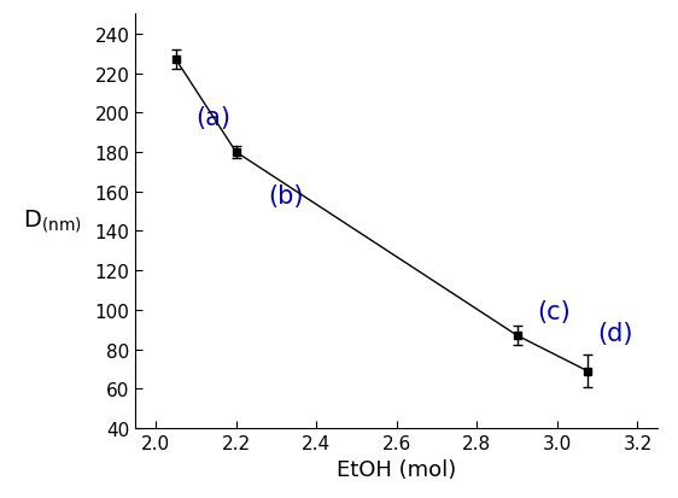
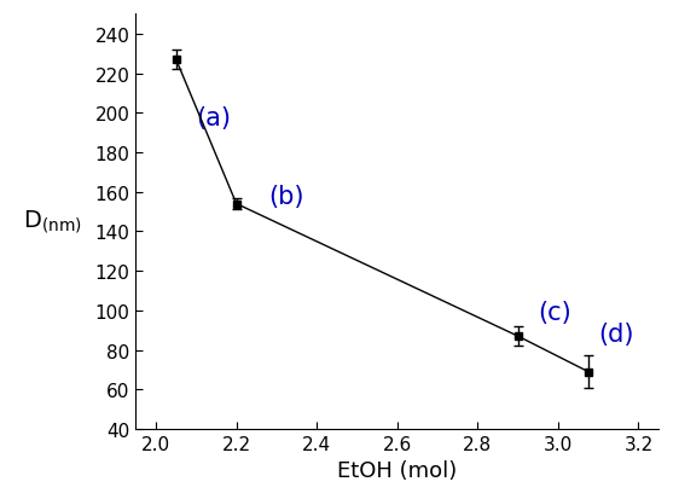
2.2: 180 -> 154
